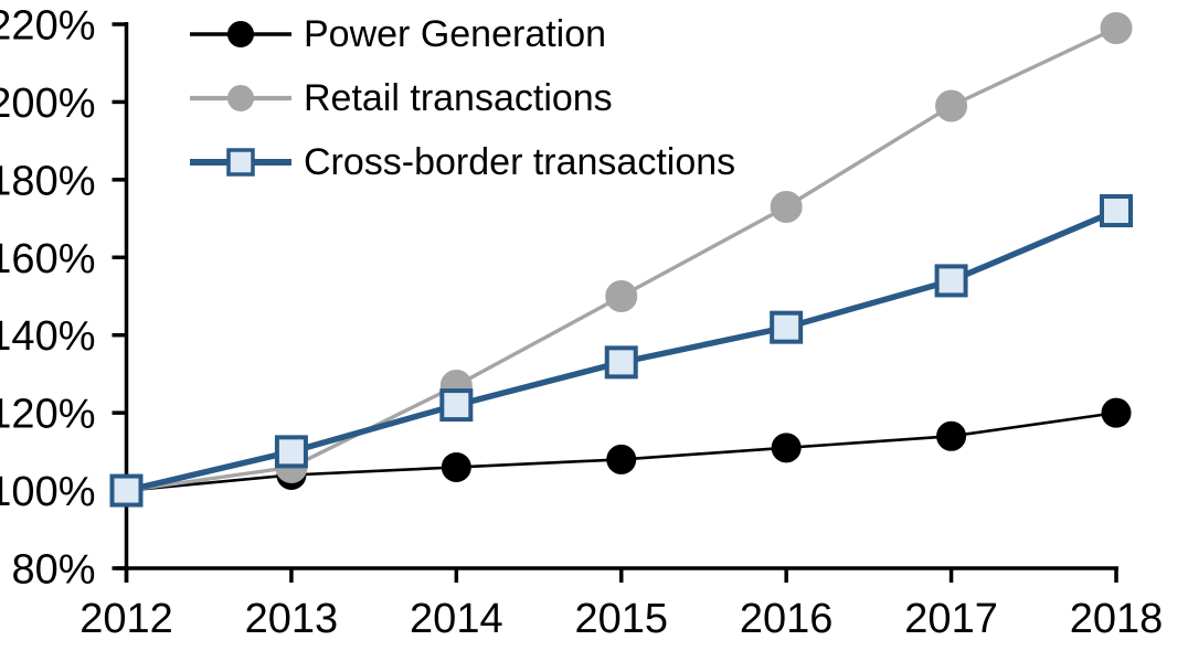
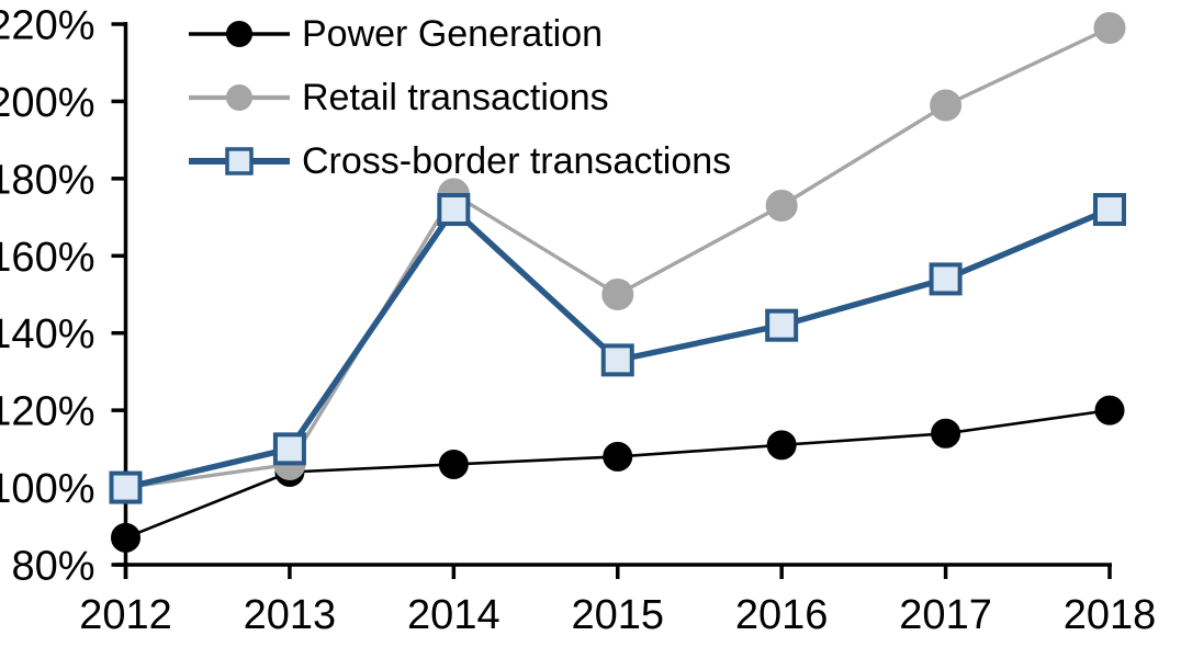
Power Generation/2012: 100% -> 87%
Retail transactions/2014: 127% -> 176%
Cross-border transactions/2014: 122% -> 172%
